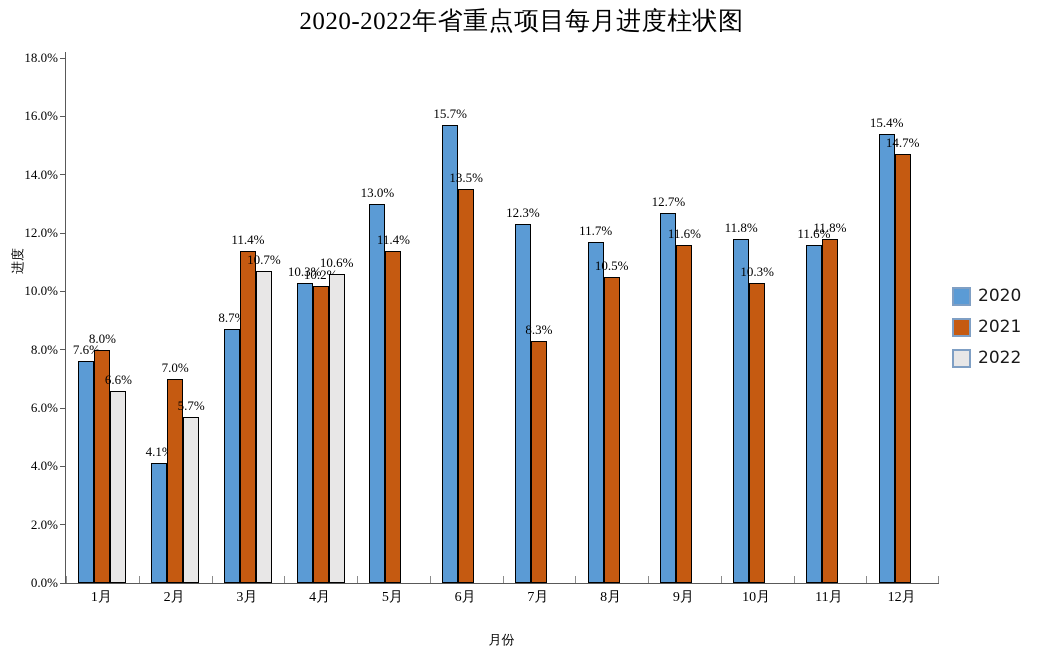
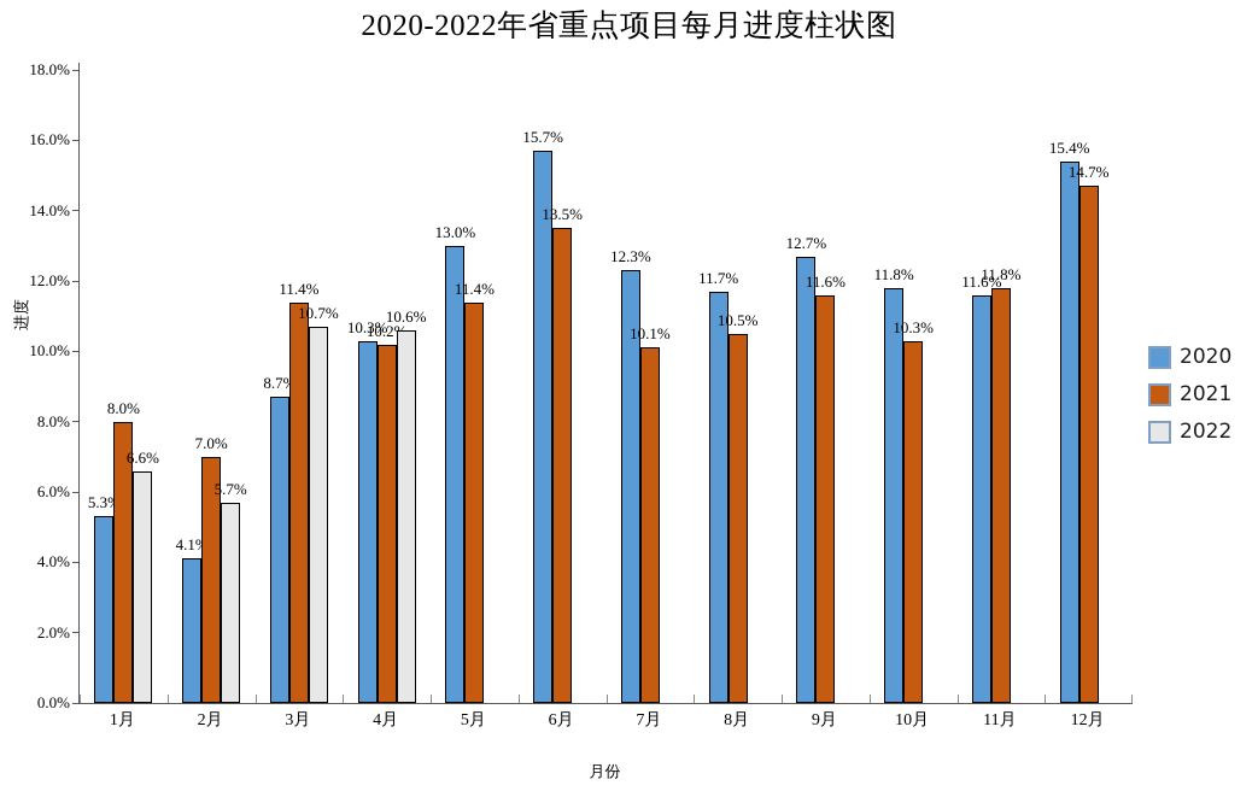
2020/1月: 7.6% -> 5.3%
2021/7月: 8.3% -> 10.1%
